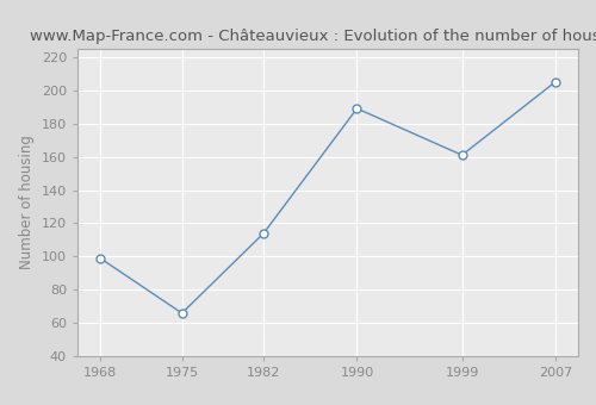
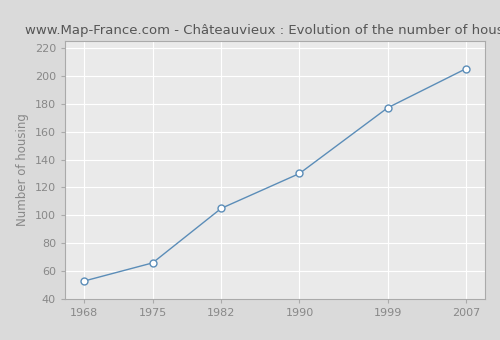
1968: 99 -> 53
1982: 114 -> 105
1990: 189 -> 130
1999: 161 -> 177
